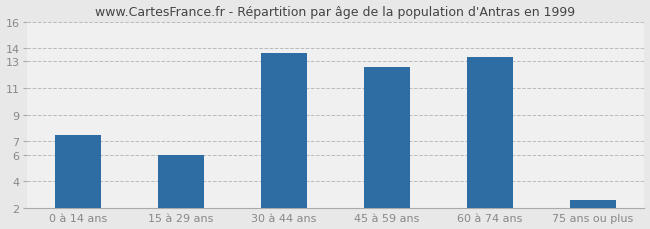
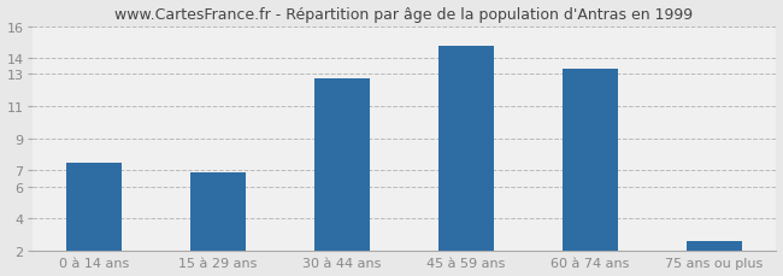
15 à 29 ans: 6.0 -> 6.9
30 à 44 ans: 13.6 -> 12.8
45 à 59 ans: 12.6 -> 14.8
